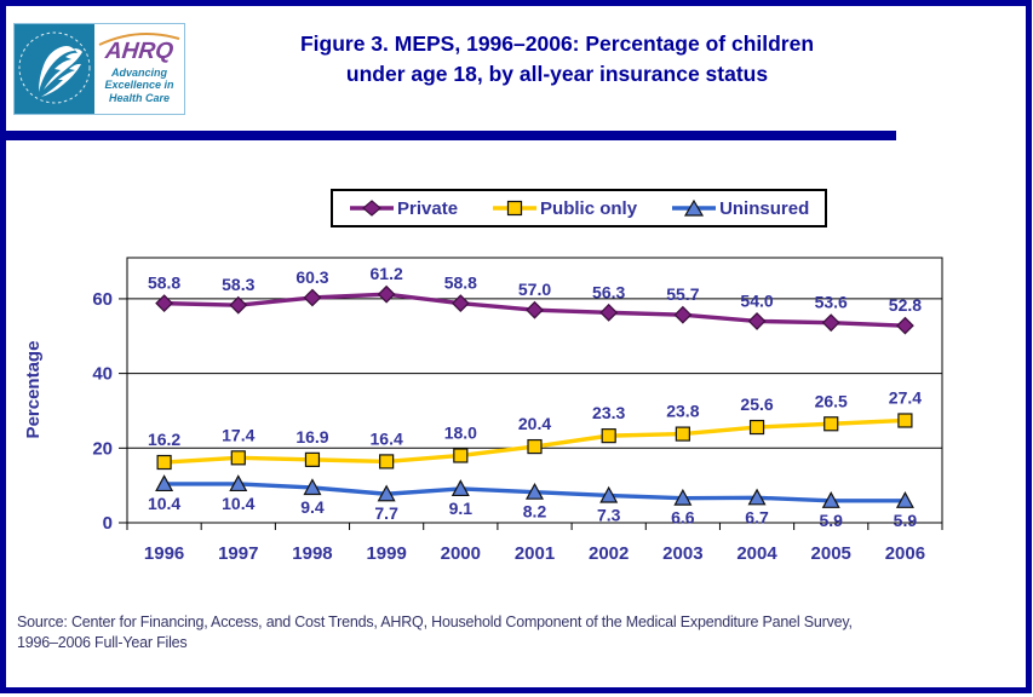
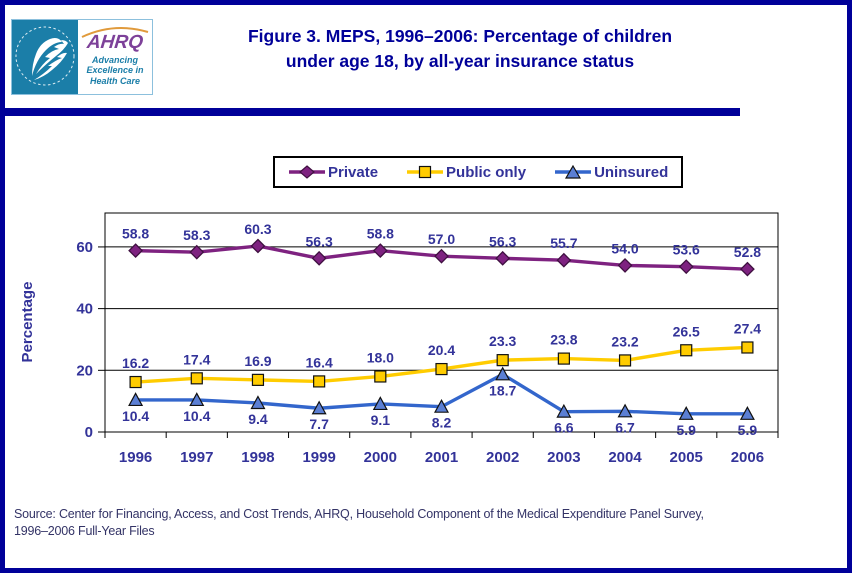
Private/1999: 61.2 -> 56.3
Uninsured/2002: 7.3 -> 18.7
Public only/2004: 25.6 -> 23.2
